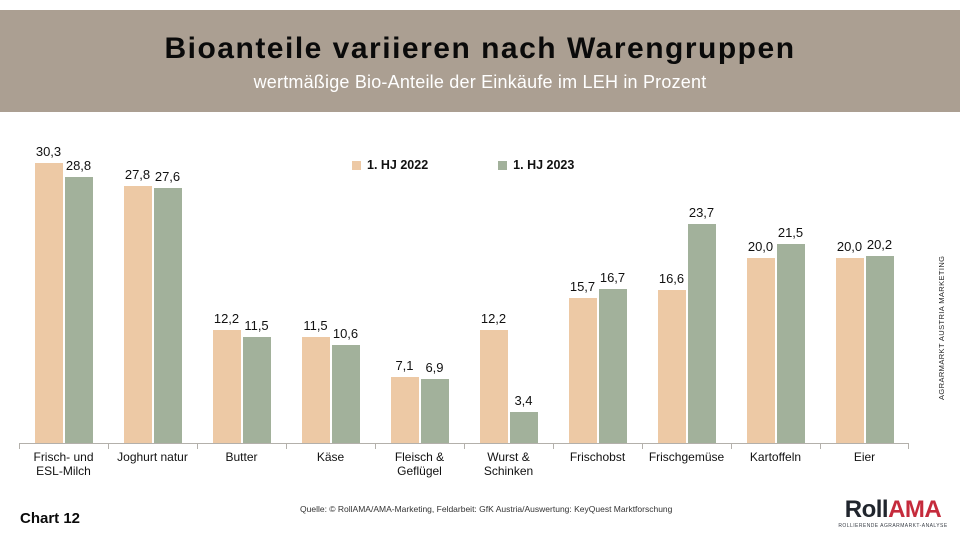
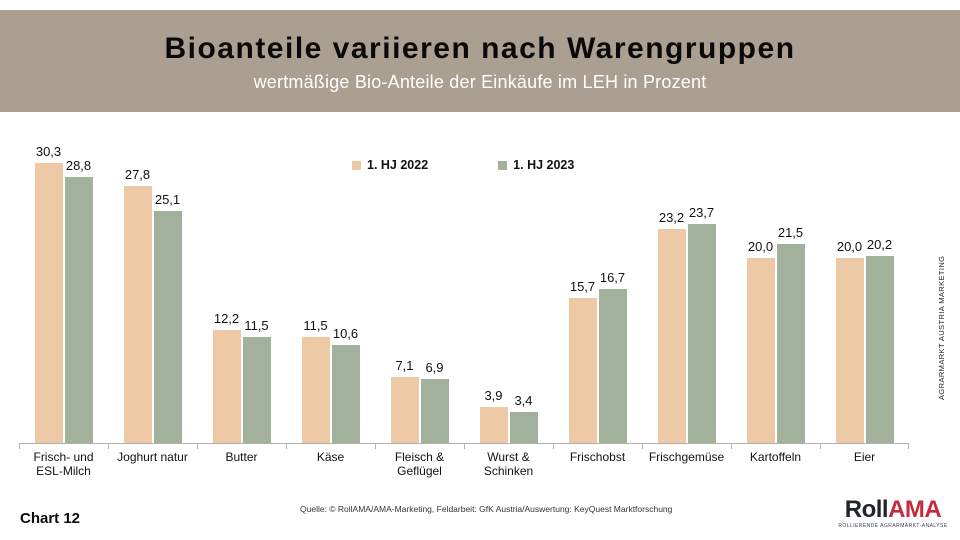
1. HJ 2023/Joghurt natur: 27,6 -> 25,1
1. HJ 2022/Wurst & Schinken: 12,2 -> 3,9
1. HJ 2022/Frischgemüse: 16,6 -> 23,2
